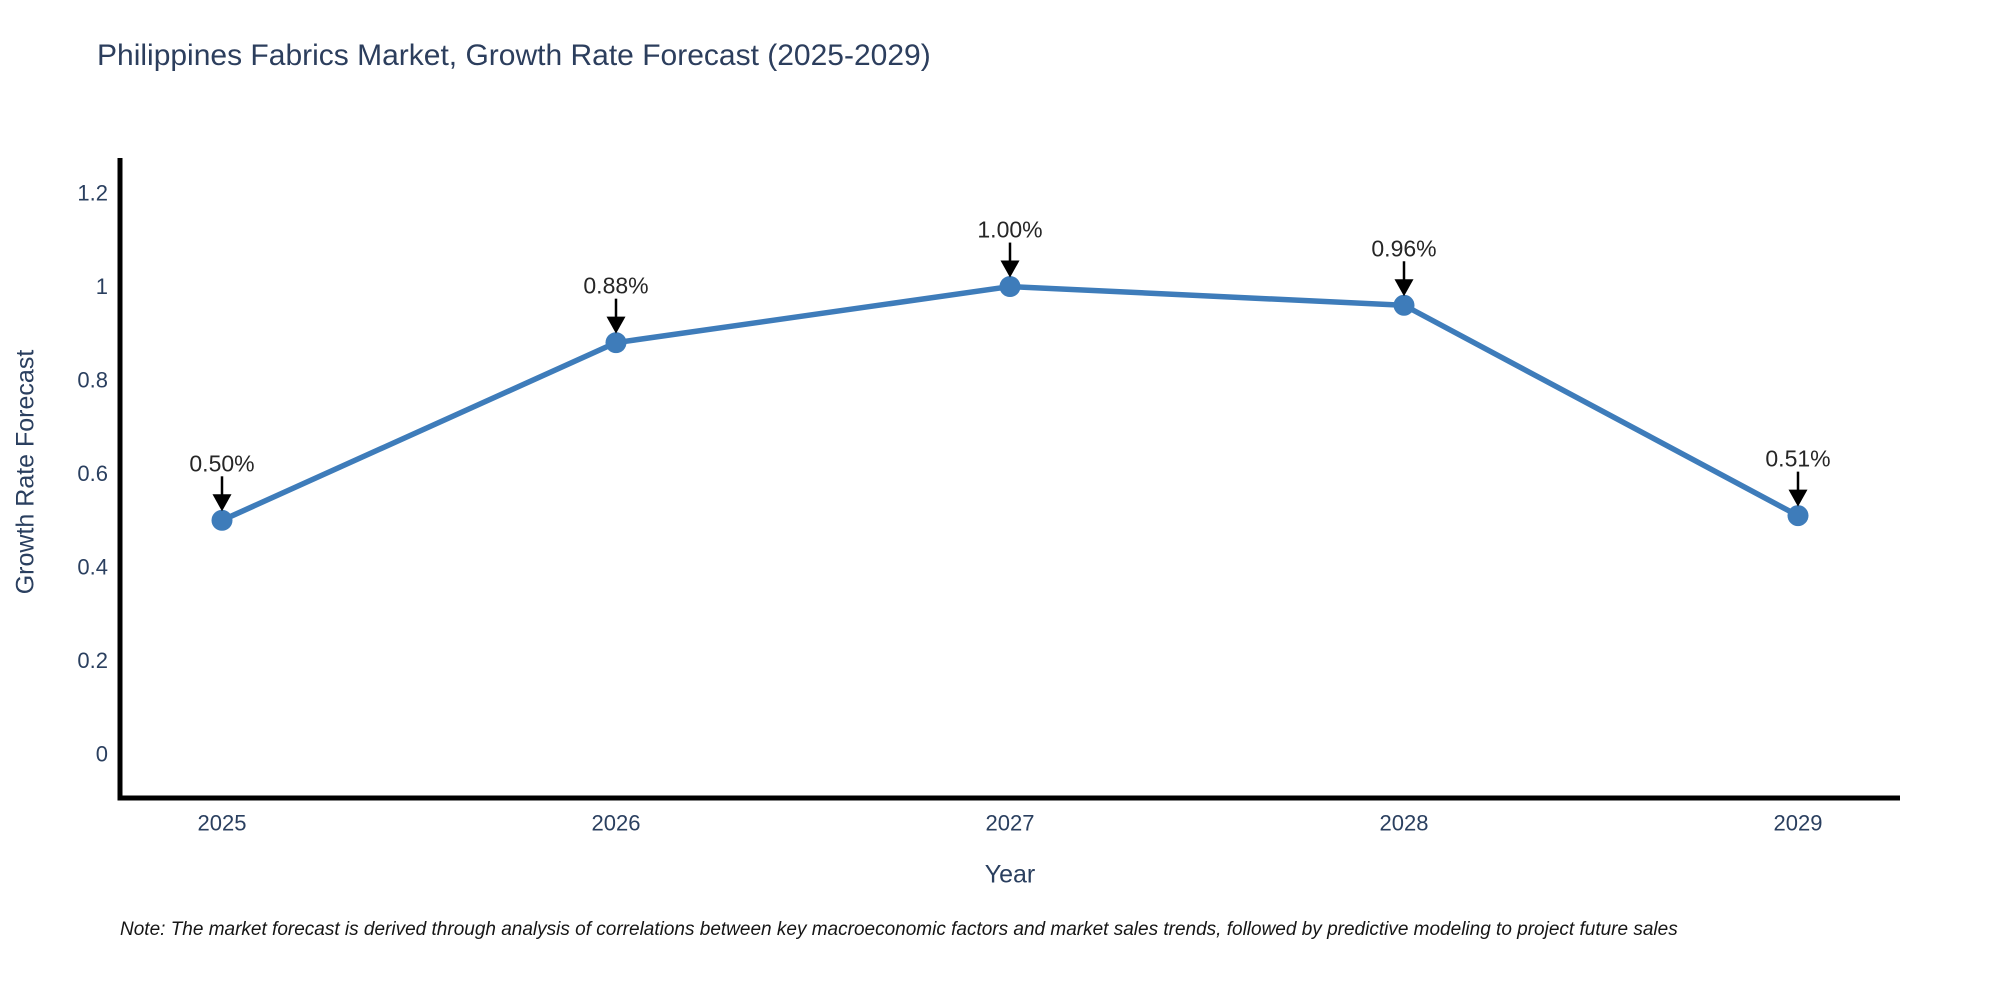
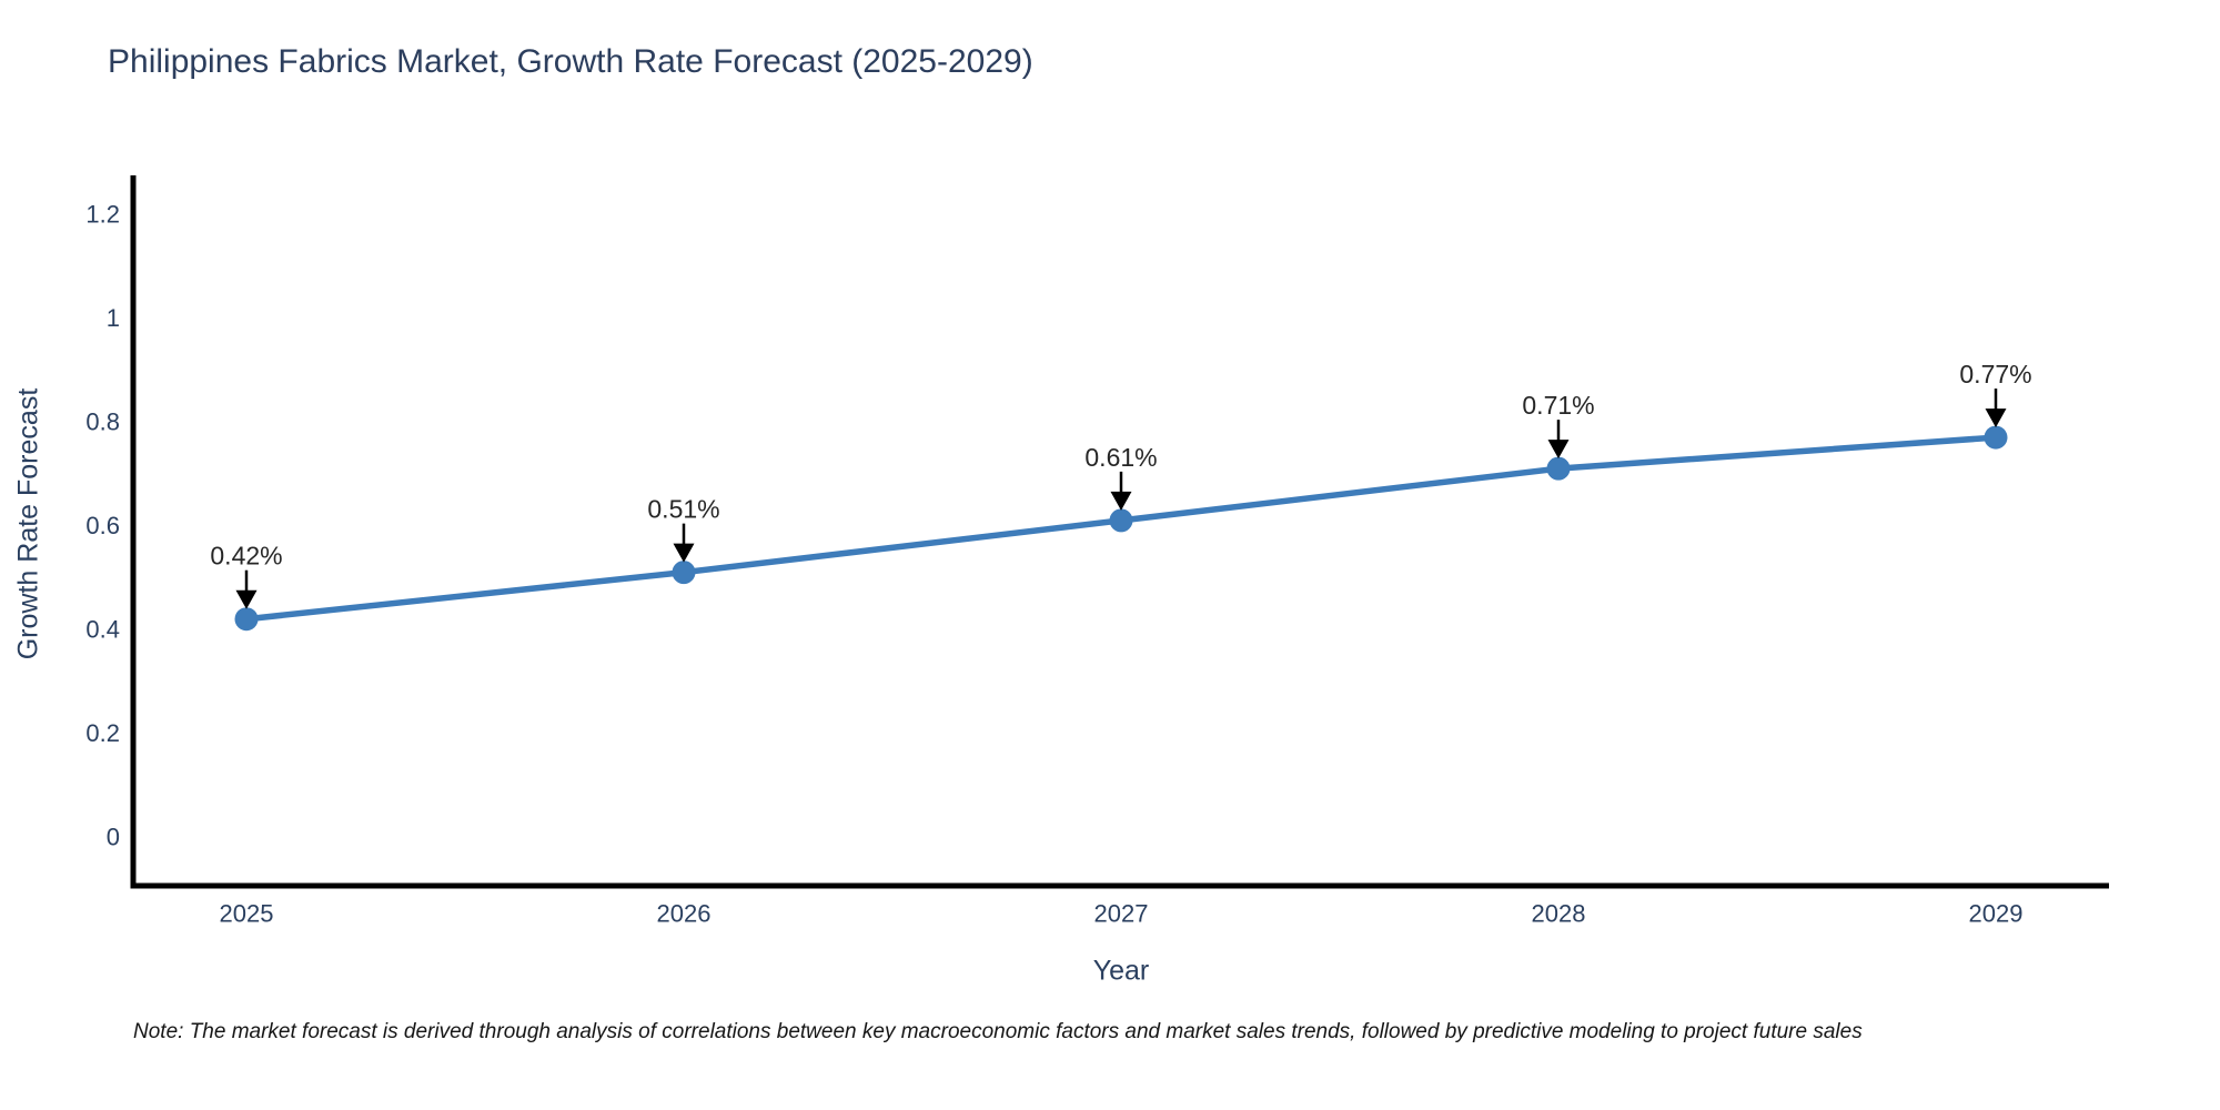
2025: 0.50% -> 0.42%
2026: 0.88% -> 0.51%
2027: 1.00% -> 0.61%
2028: 0.96% -> 0.71%
2029: 0.51% -> 0.77%
